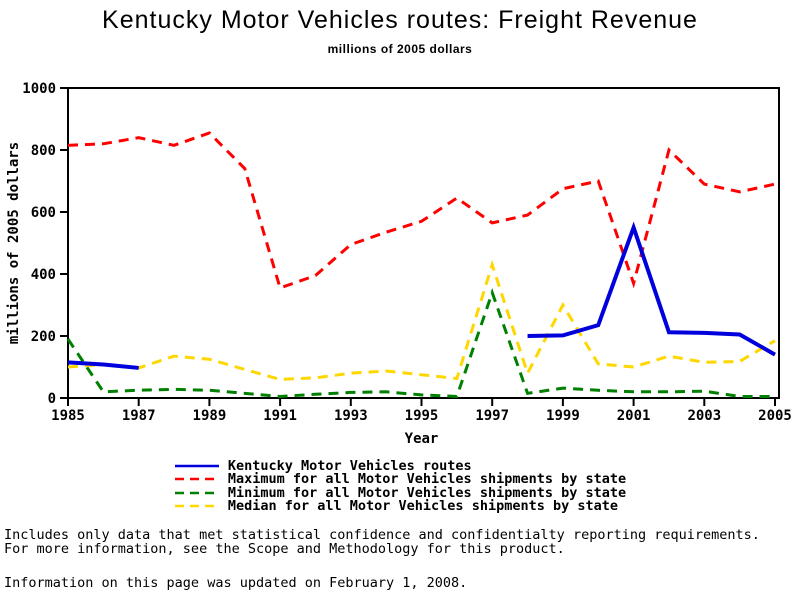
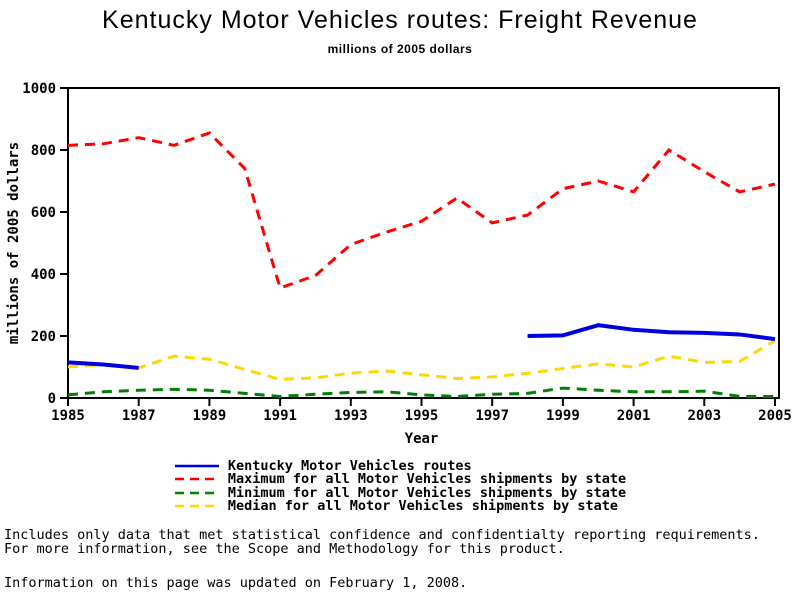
Minimum for all Motor Vehicles shipments by state/1985: 190 -> 10
Minimum for all Motor Vehicles shipments by state/1997: 340 -> 10
Median for all Motor Vehicles shipments by state/1997: 430 -> 70
Median for all Motor Vehicles shipments by state/1999: 300 -> 100
Kentucky Motor Vehicles routes/2001: 550 -> 220
Maximum for all Motor Vehicles shipments by state/2001: 370 -> 660
Maximum for all Motor Vehicles shipments by state/2003: 690 -> 730
Kentucky Motor Vehicles routes/2005: 140 -> 190
